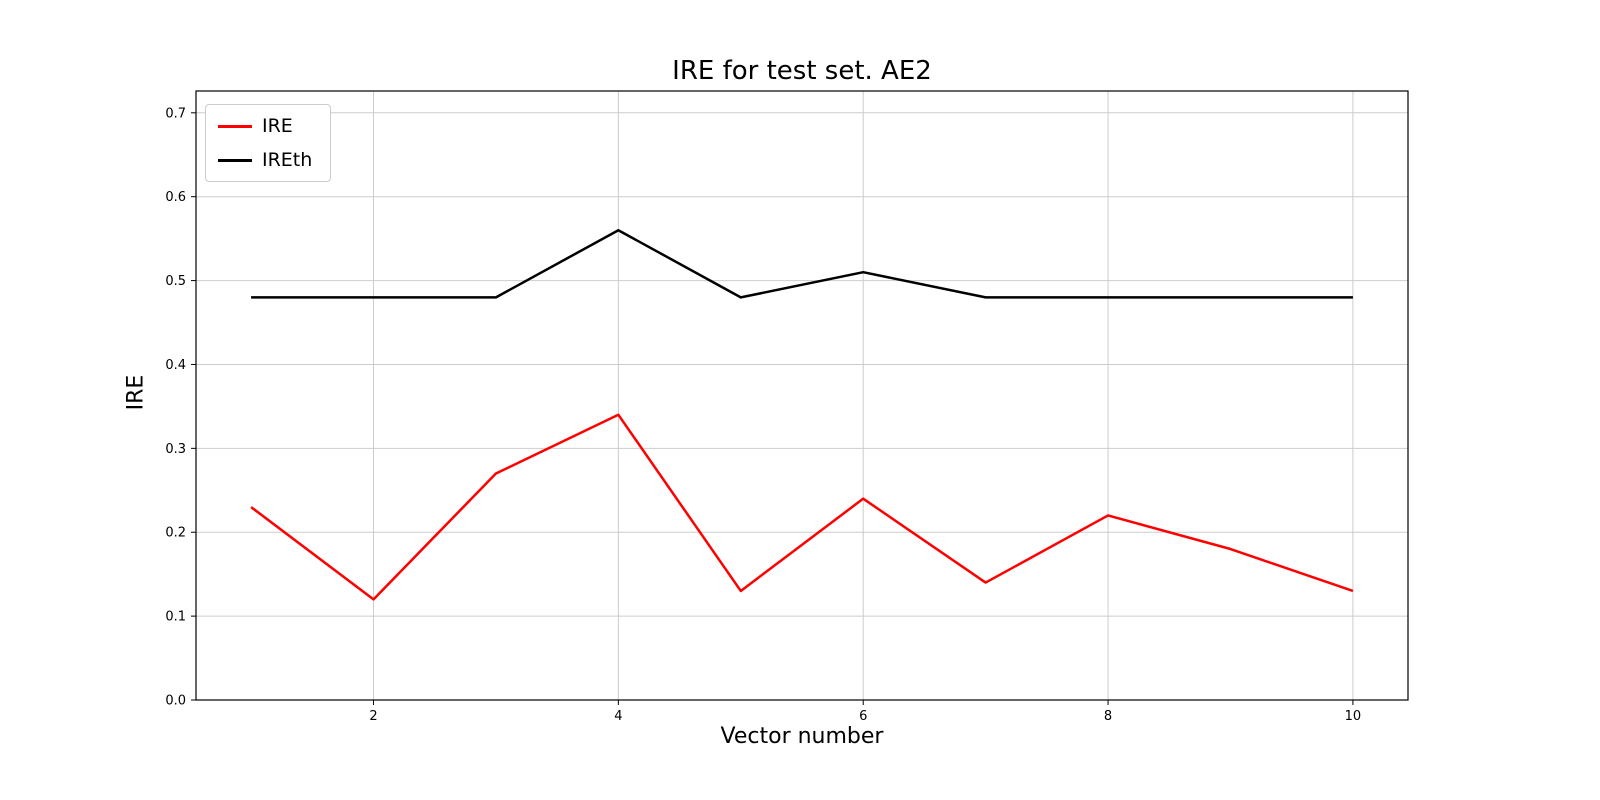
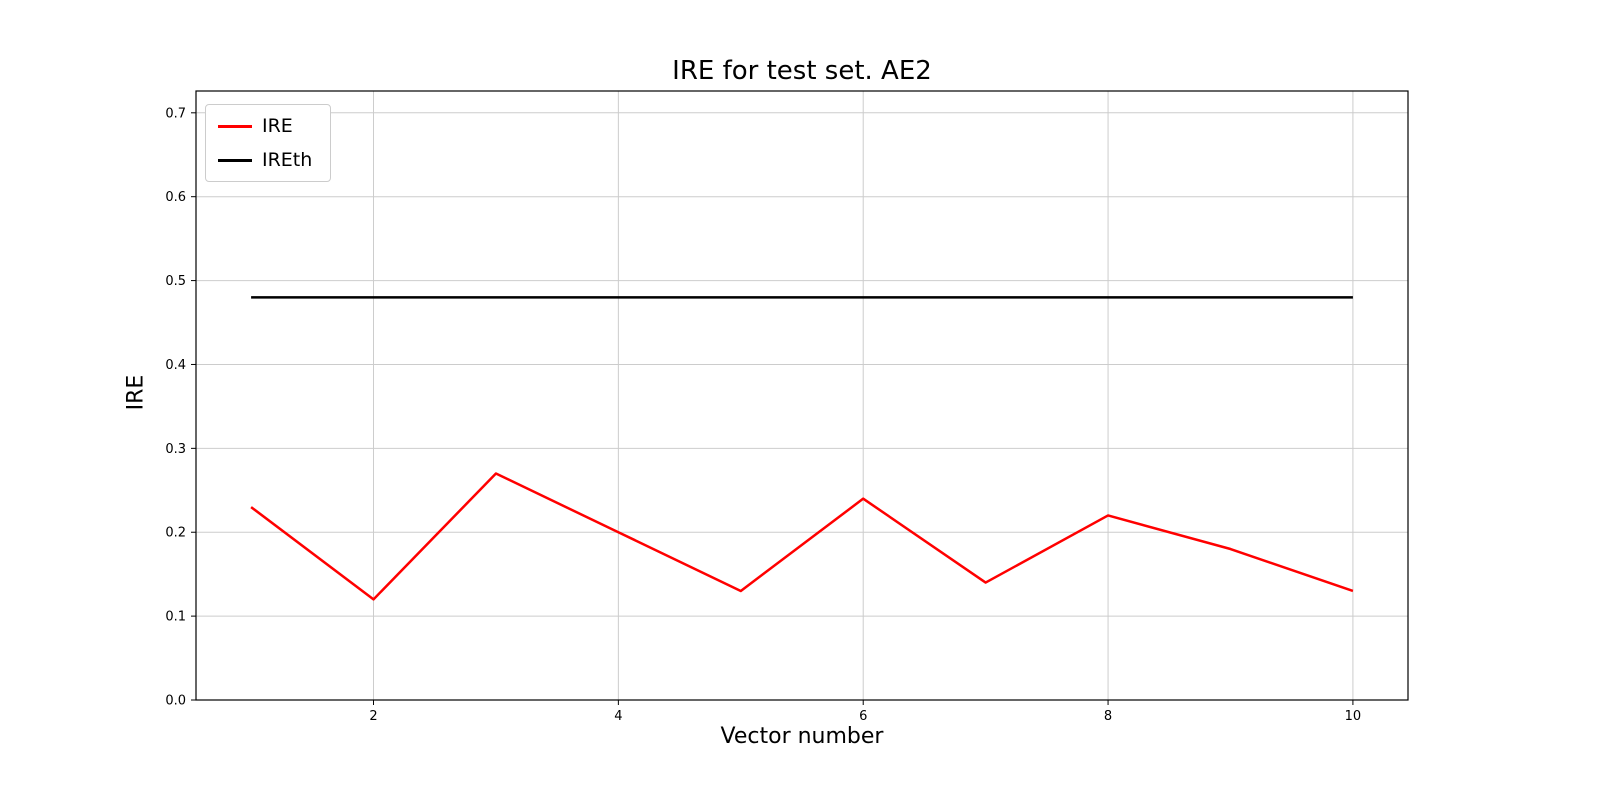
IRE/4: 0.34 -> 0.20
IREth/4: 0.56 -> 0.48
IREth/6: 0.51 -> 0.48
